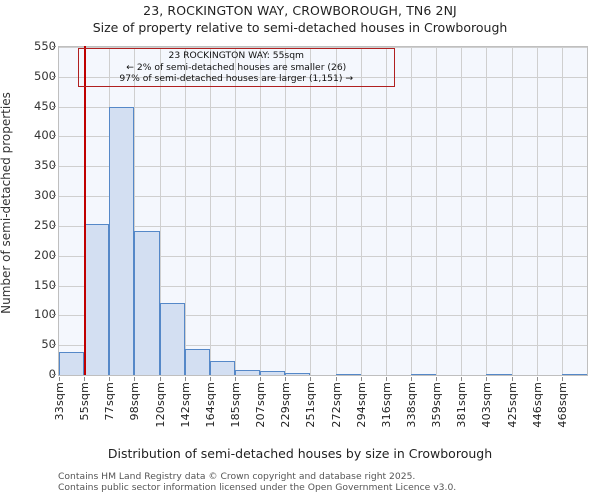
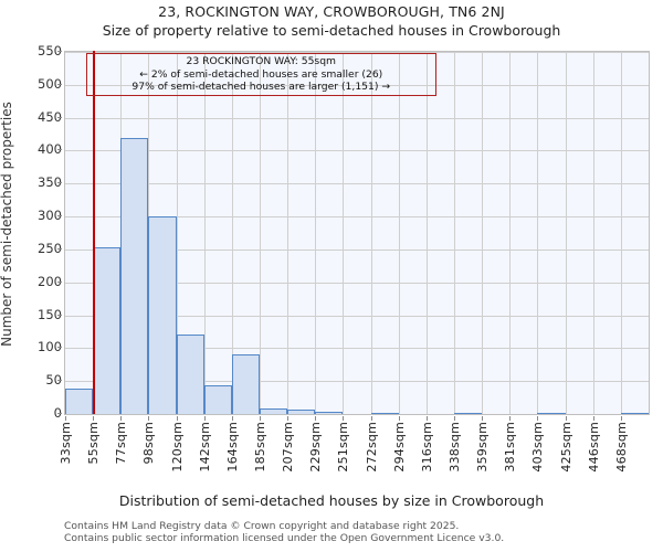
77sqm: 450 -> 420
98sqm: 240 -> 300
164sqm: 20 -> 90
